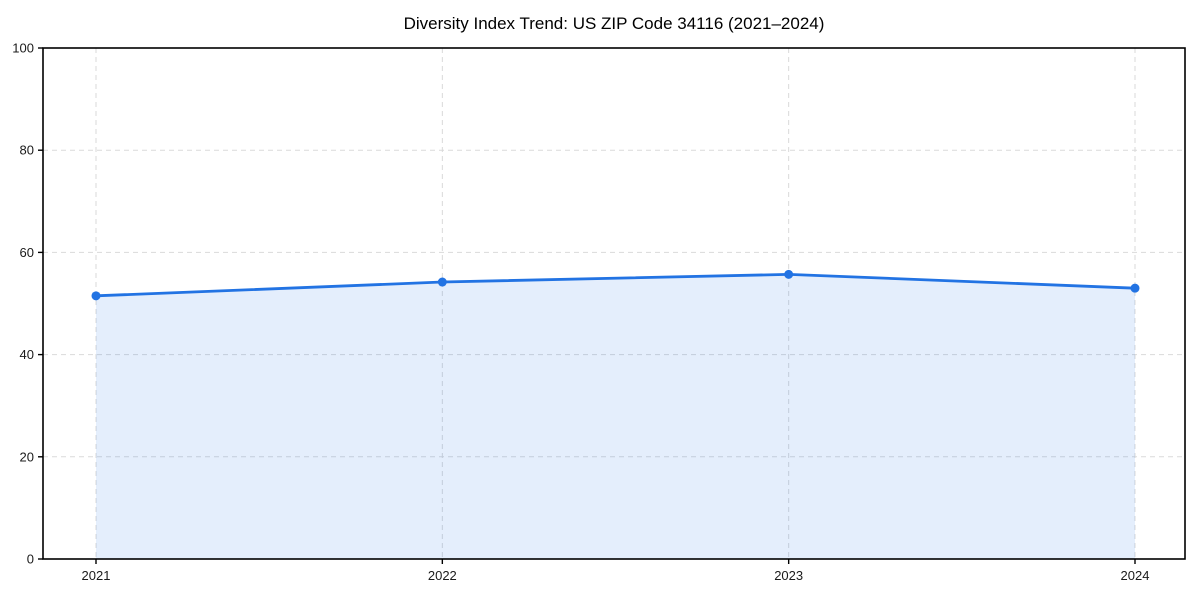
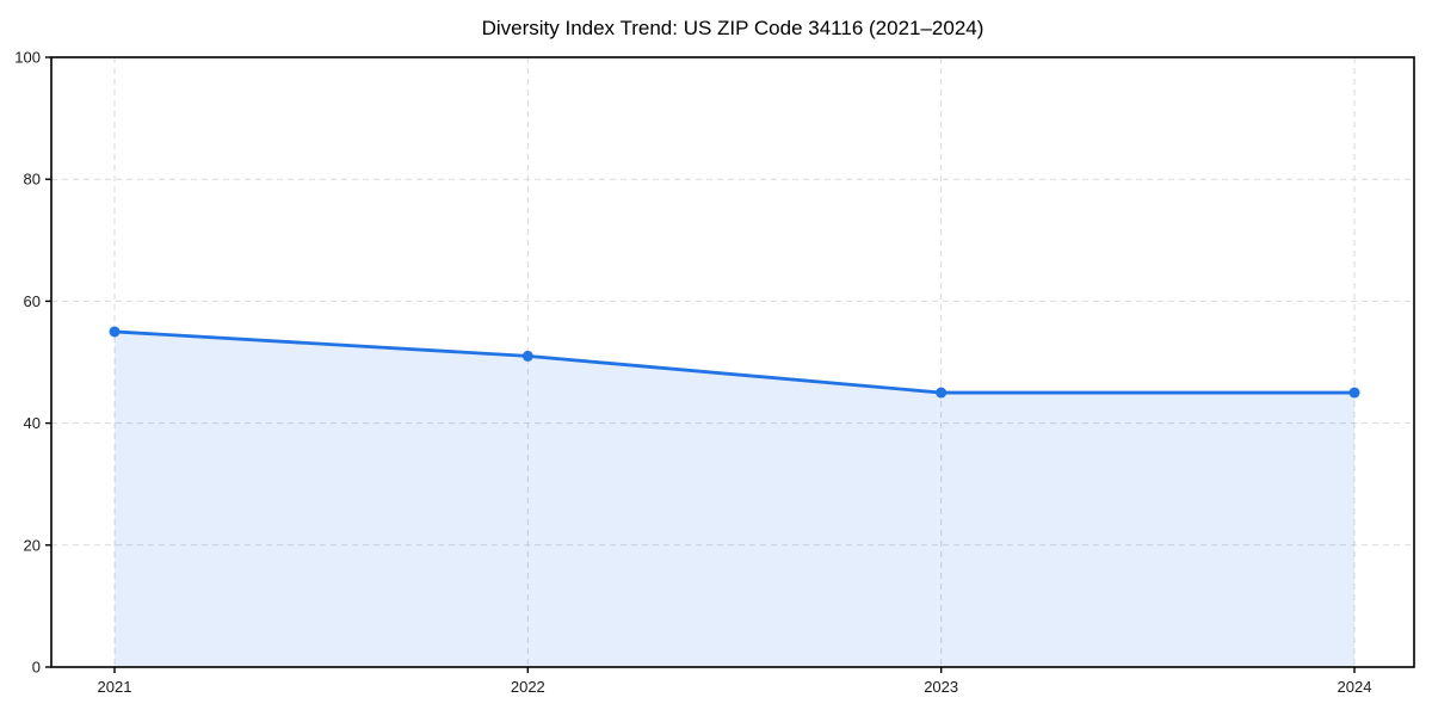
2021: 52 -> 55
2022: 54 -> 51
2023: 56 -> 45
2024: 53 -> 45
